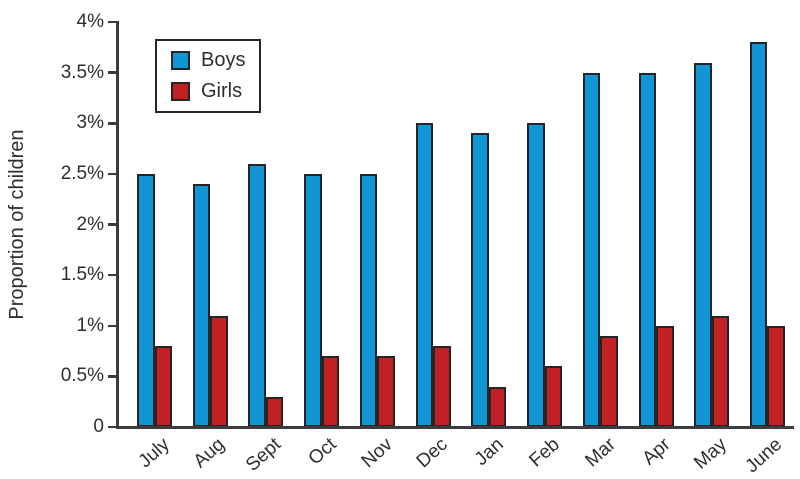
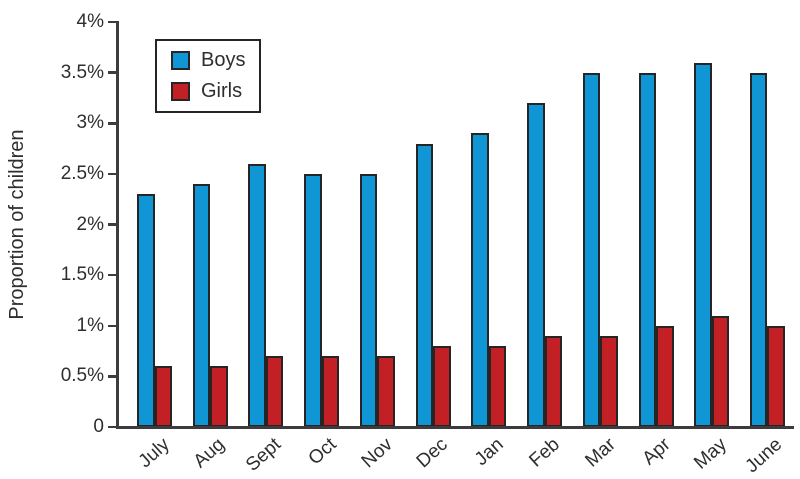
Boys/July: 2.5% -> 2.3%
Girls/July: 0.8% -> 0.6%
Girls/Aug: 1.1% -> 0.6%
Girls/Sept: 0.3% -> 0.7%
Boys/Dec: 3.0% -> 2.8%
Girls/Jan: 0.4% -> 0.8%
Boys/Feb: 3.0% -> 3.2%
Girls/Feb: 0.6% -> 0.9%
Boys/June: 3.8% -> 3.5%
